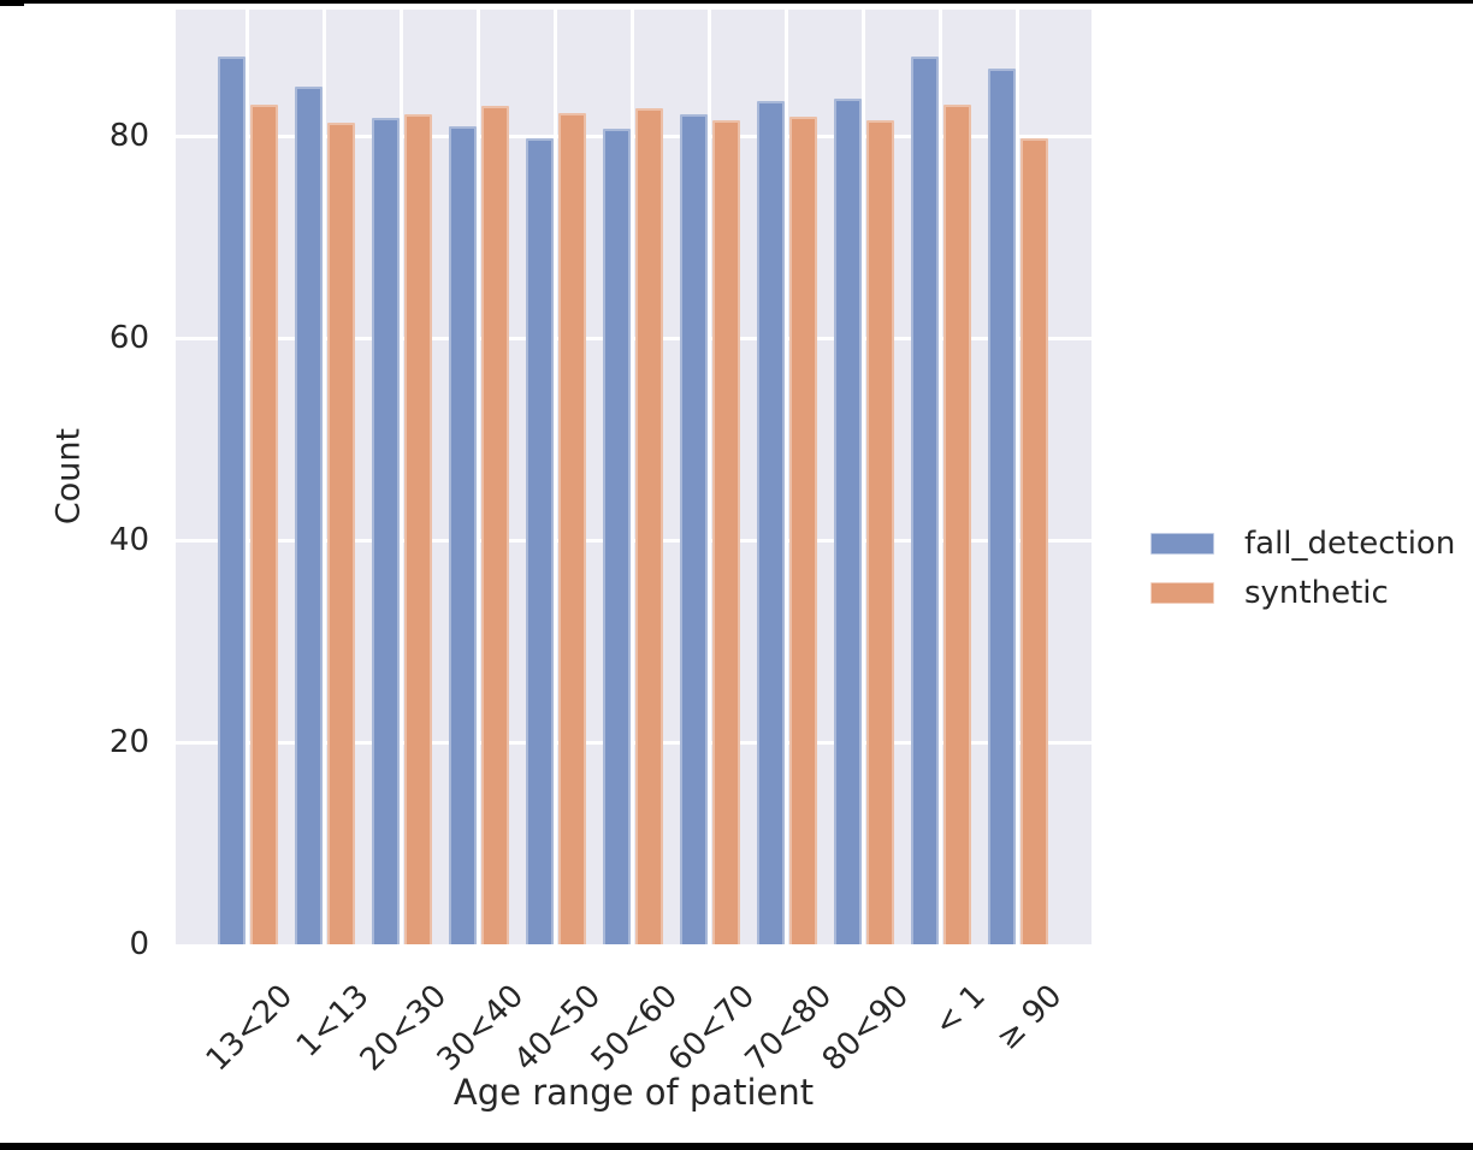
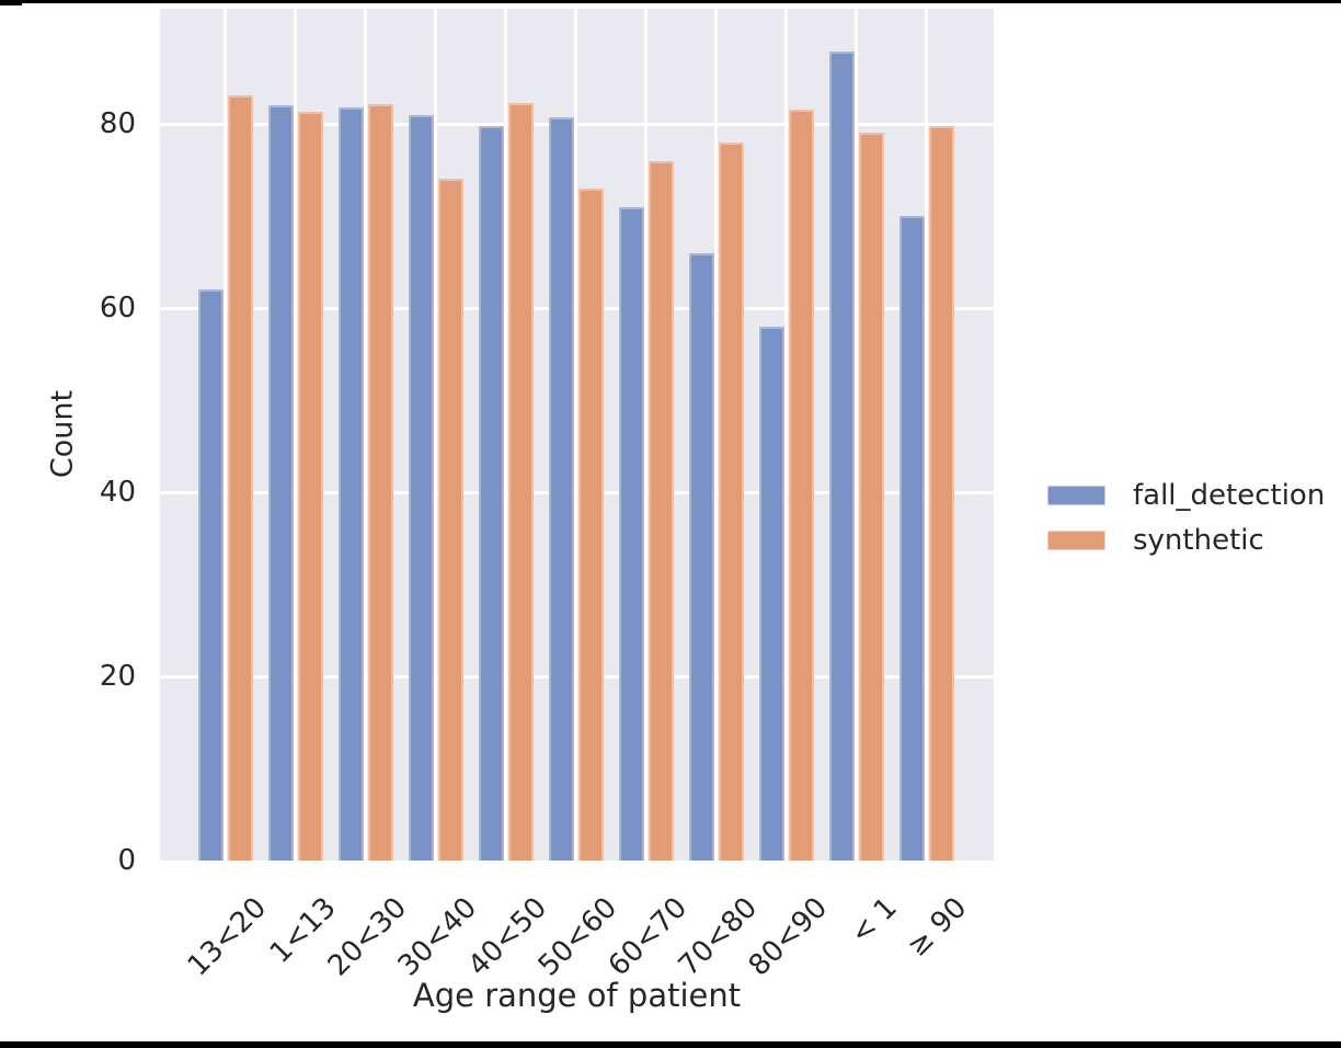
fall_detection/13<20: 88 -> 62
fall_detection/1<13: 85 -> 82
synthetic/30<40: 83 -> 74
synthetic/50<60: 83 -> 73
fall_detection/60<70: 82 -> 71
synthetic/60<70: 82 -> 76
fall_detection/70<80: 84 -> 66
synthetic/70<80: 82 -> 78
fall_detection/80<90: 84 -> 58
synthetic/< 1: 83 -> 79
fall_detection/≥ 90: 87 -> 70
